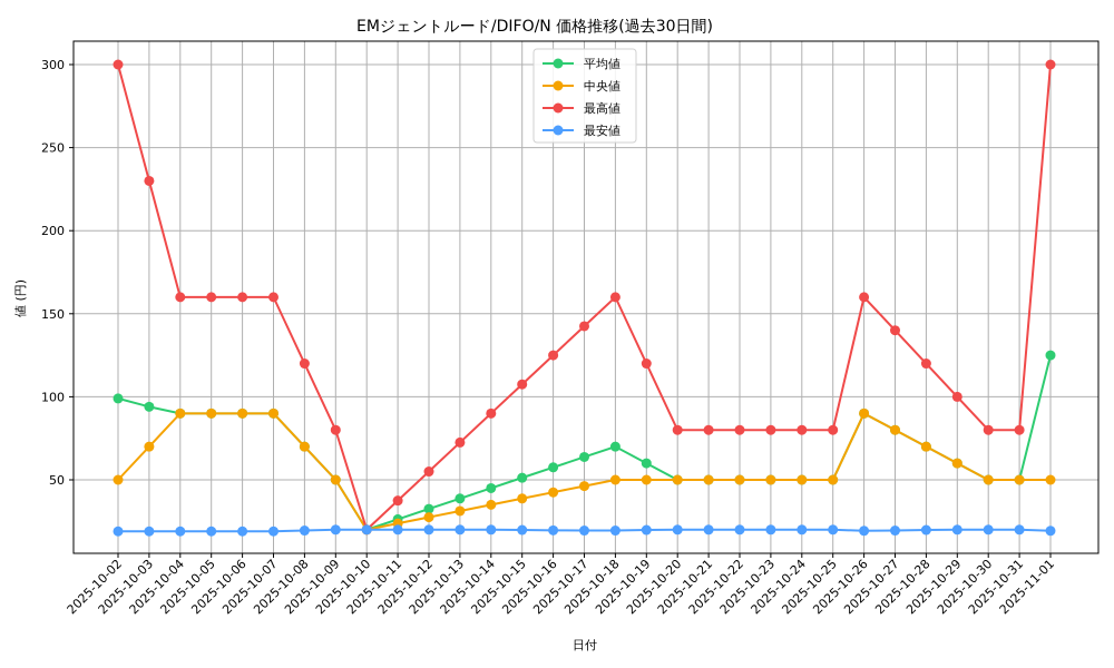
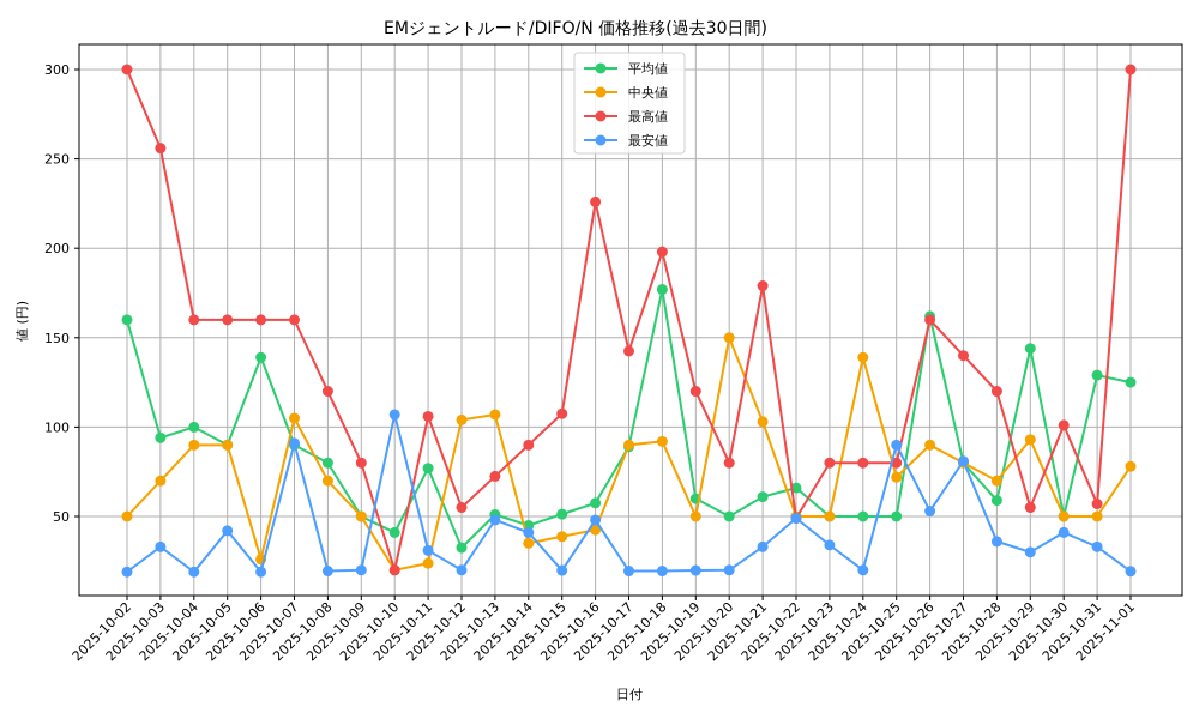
平均値/2025-10-02: 99 -> 160
最高値/2025-10-03: 230 -> 256
最安値/2025-10-03: 19 -> 33
平均値/2025-10-04: 90 -> 100
最安値/2025-10-05: 19 -> 42
平均値/2025-10-06: 90 -> 139
中央値/2025-10-06: 90 -> 26
中央値/2025-10-07: 90 -> 105
最安値/2025-10-07: 19 -> 91
平均値/2025-10-08: 70 -> 80
平均値/2025-10-10: 20 -> 41
最安値/2025-10-10: 20 -> 107
平均値/2025-10-11: 26 -> 77
最高値/2025-10-11: 38 -> 106
最安値/2025-10-11: 20 -> 31
中央値/2025-10-12: 28 -> 104
平均値/2025-10-13: 39 -> 51
中央値/2025-10-13: 31 -> 107
最安値/2025-10-13: 20 -> 48
最安値/2025-10-14: 20 -> 41
最高値/2025-10-16: 125 -> 226
最安値/2025-10-16: 20 -> 48
平均値/2025-10-17: 64 -> 89
中央値/2025-10-17: 46 -> 90
平均値/2025-10-18: 70 -> 177
中央値/2025-10-18: 50 -> 92
最高値/2025-10-18: 160 -> 198
中央値/2025-10-20: 50 -> 150
平均値/2025-10-21: 50 -> 61
中央値/2025-10-21: 50 -> 103
最高値/2025-10-21: 80 -> 179
最安値/2025-10-21: 20 -> 33
平均値/2025-10-22: 50 -> 66
最高値/2025-10-22: 80 -> 49
最安値/2025-10-22: 20 -> 49
最安値/2025-10-23: 20 -> 34
中央値/2025-10-24: 50 -> 139
中央値/2025-10-25: 50 -> 72
最安値/2025-10-25: 20 -> 90
平均値/2025-10-26: 90 -> 162
最安値/2025-10-26: 19 -> 53
最安値/2025-10-27: 20 -> 81
平均値/2025-10-28: 70 -> 59
最安値/2025-10-28: 20 -> 36
平均値/2025-10-29: 60 -> 144
中央値/2025-10-29: 60 -> 93
最高値/2025-10-29: 100 -> 55
最安値/2025-10-29: 20 -> 30
最高値/2025-10-30: 80 -> 101
最安値/2025-10-30: 20 -> 41
平均値/2025-10-31: 50 -> 129
最高値/2025-10-31: 80 -> 57
最安値/2025-10-31: 20 -> 33
中央値/2025-11-01: 50 -> 78
